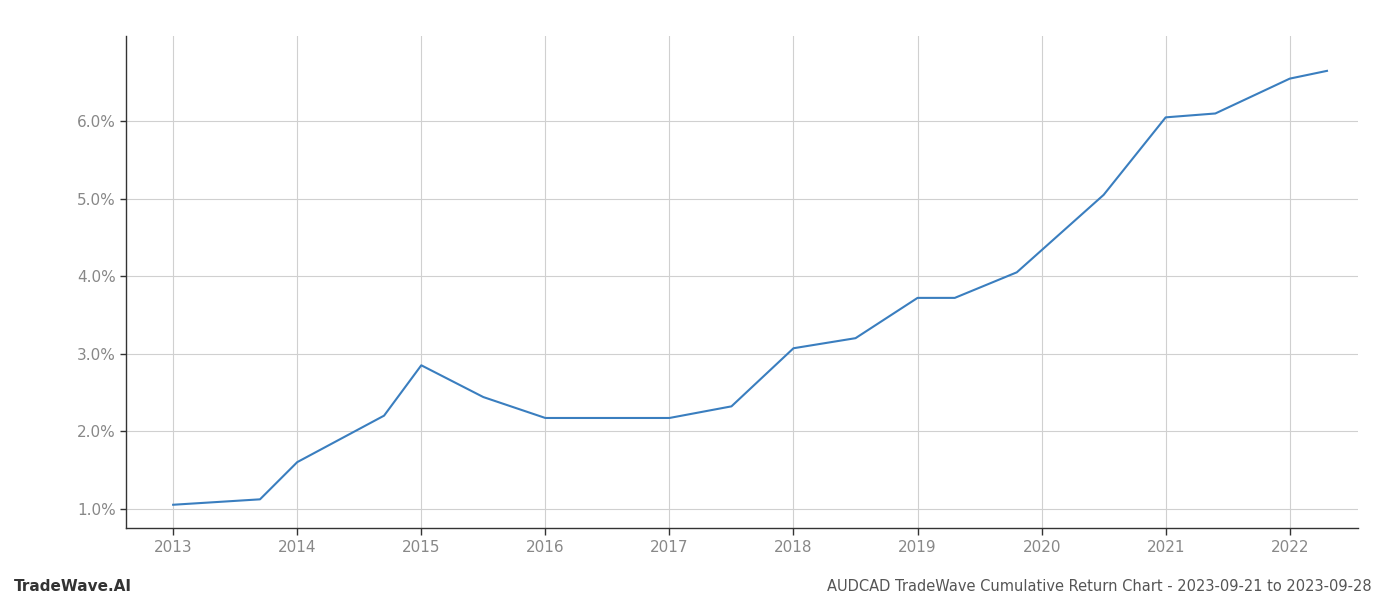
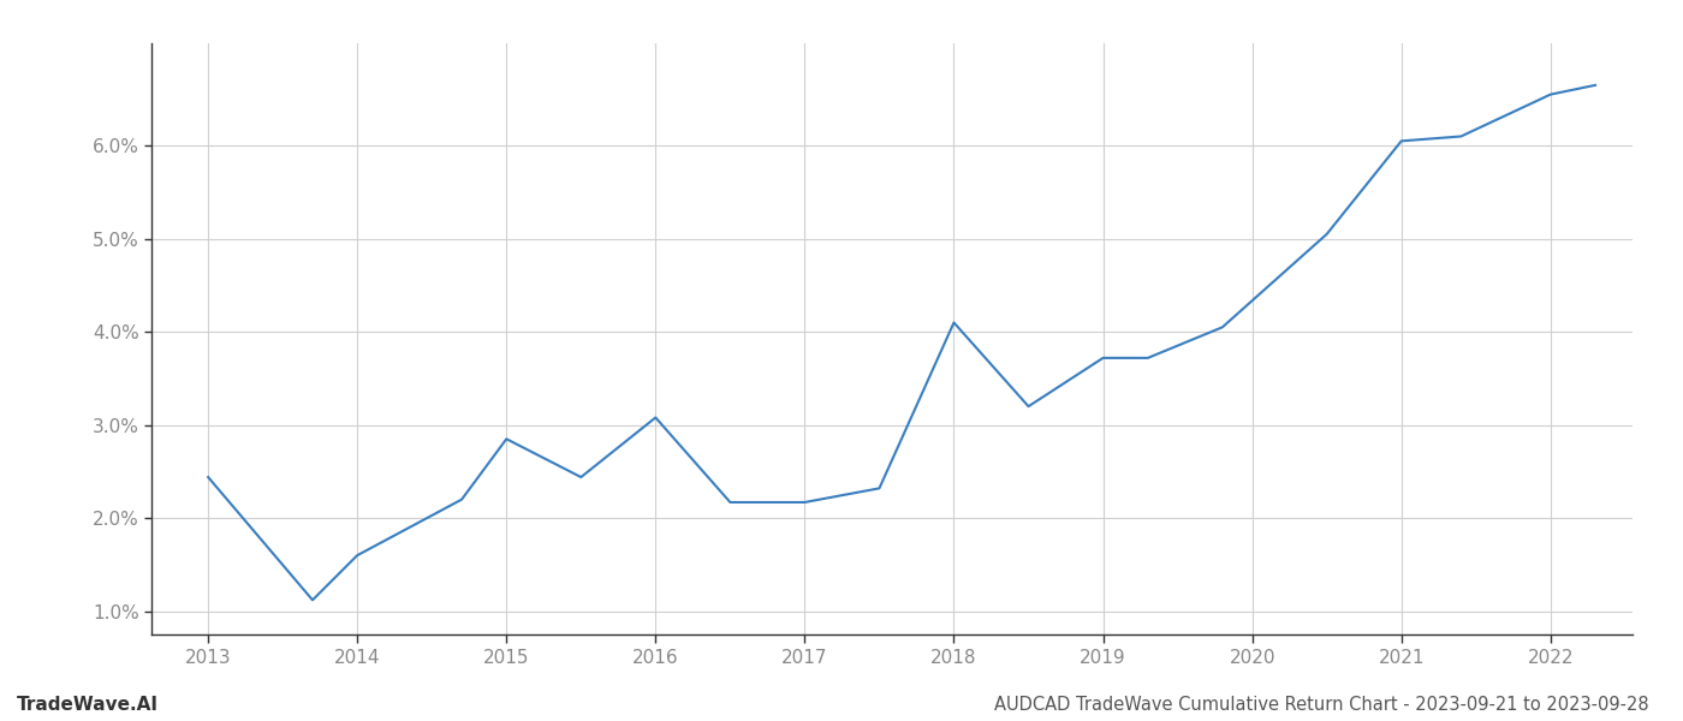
2013: 1.05% -> 2.44%
2016: 2.17% -> 3.08%
2018: 3.07% -> 4.10%
